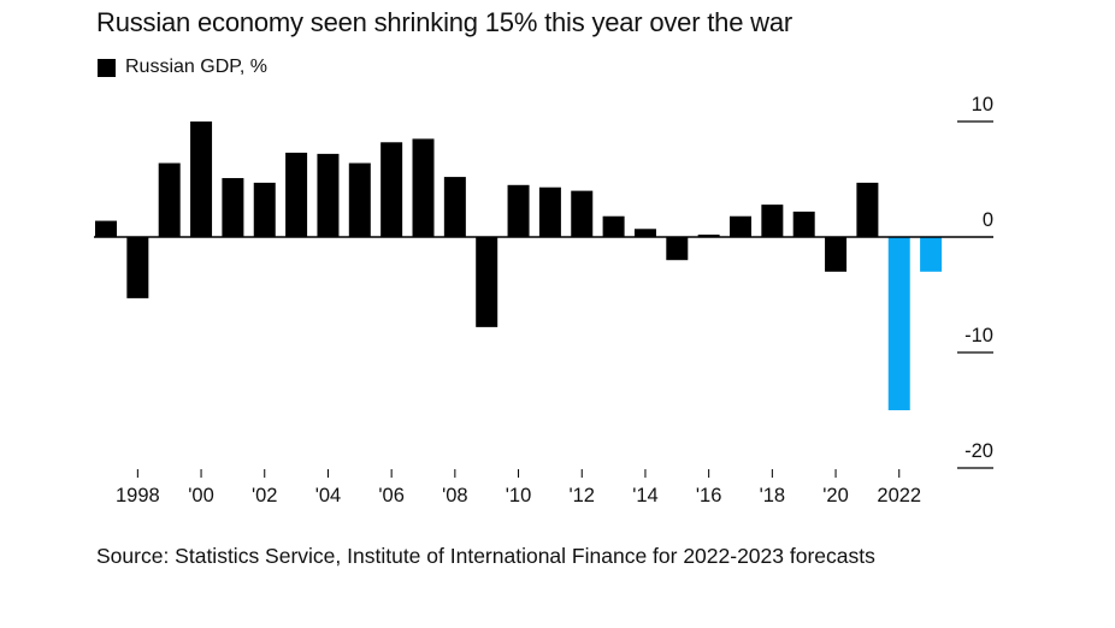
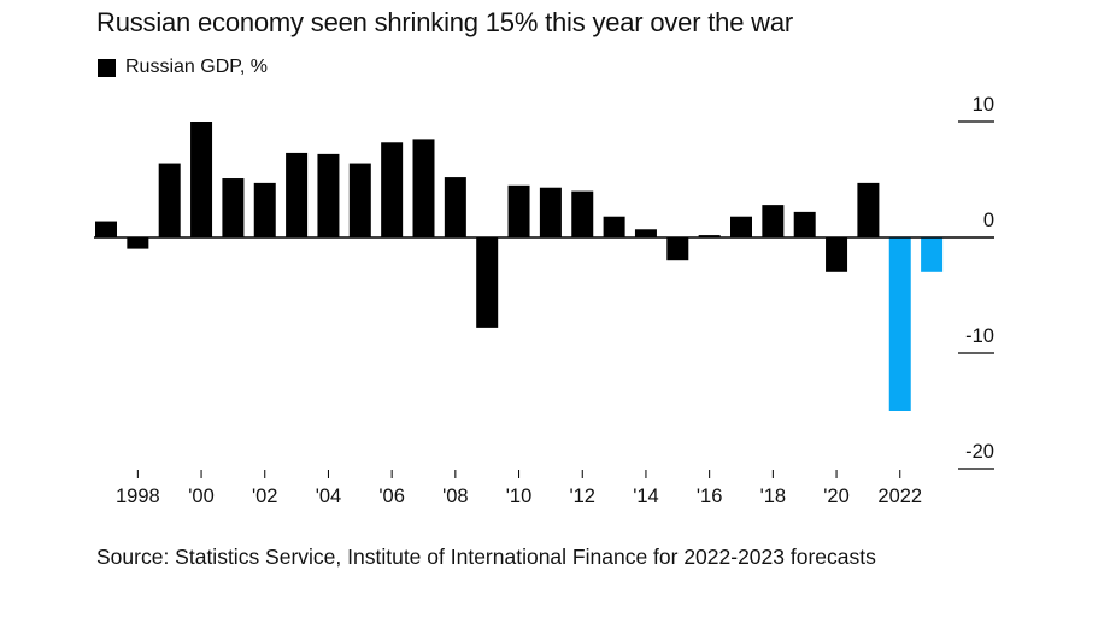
1998: -5 -> -1
